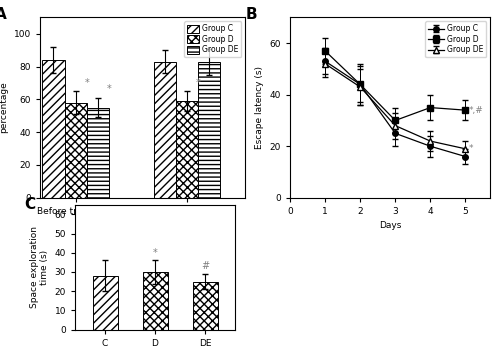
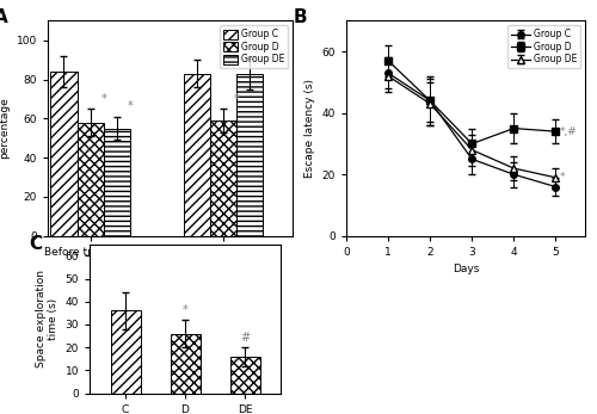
C: 28 -> 36
D: 30 -> 26
DE: 25 -> 16
